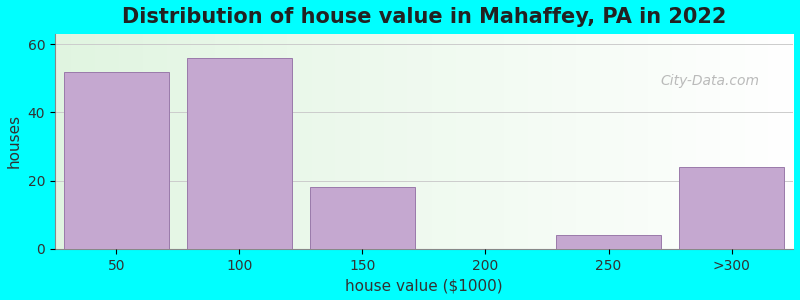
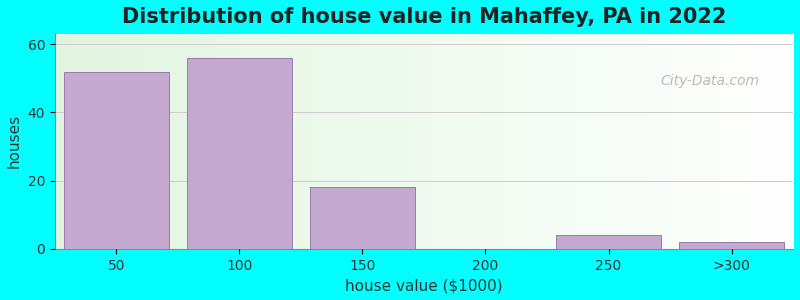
>300: 24 -> 2
